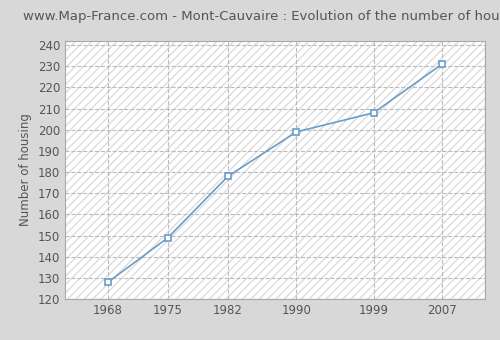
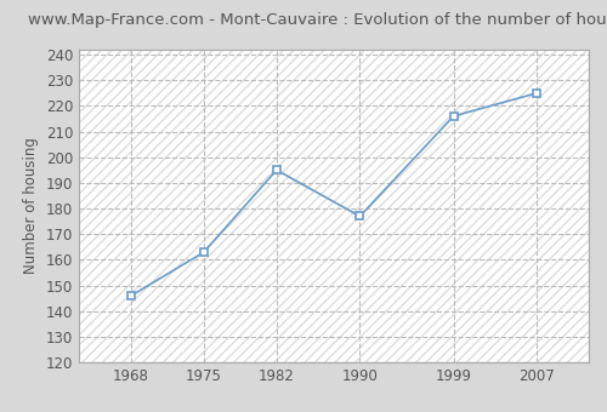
1968: 128 -> 146
1975: 149 -> 163
1982: 178 -> 195
1990: 199 -> 177
1999: 208 -> 216
2007: 231 -> 225
